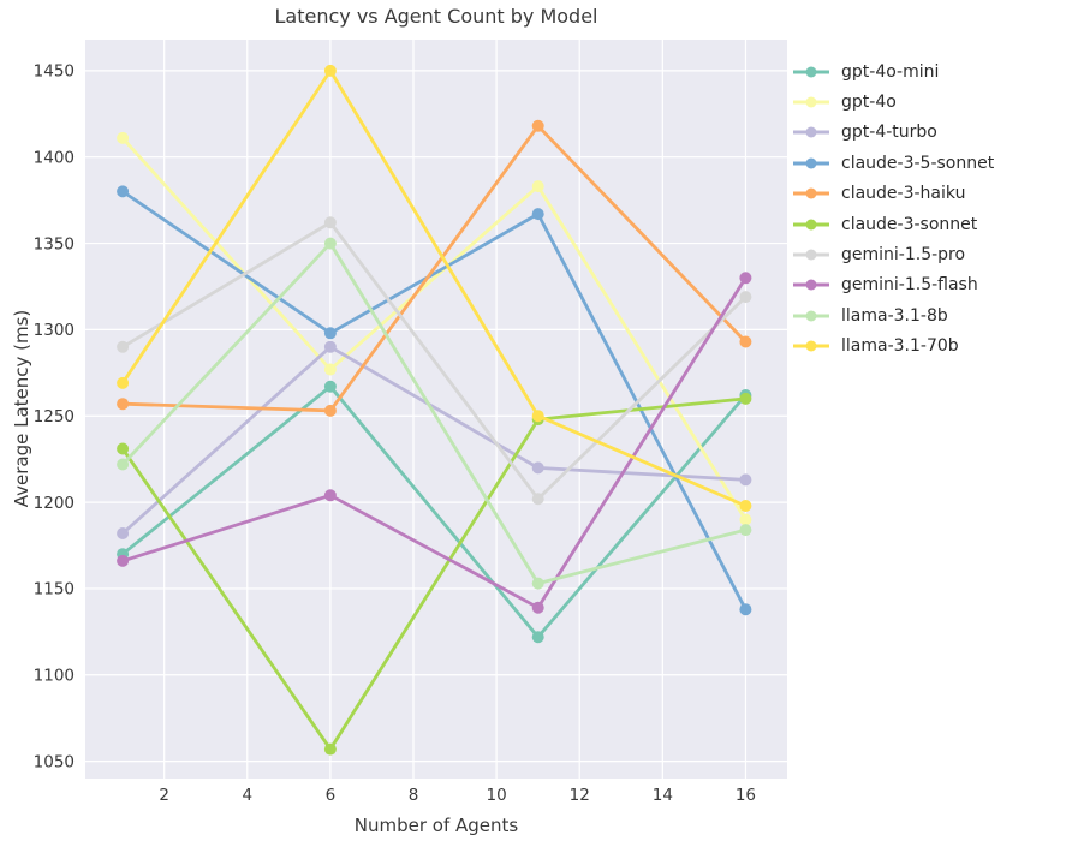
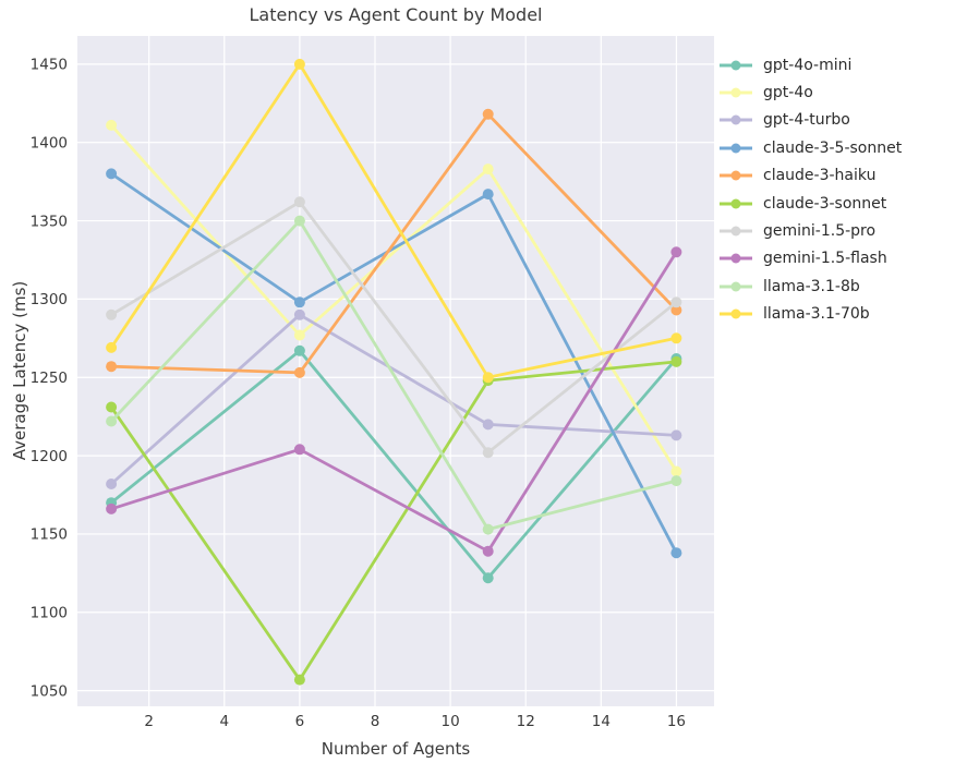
gemini-1.5-pro/16: 1319 -> 1298
llama-3.1-70b/16: 1198 -> 1275
